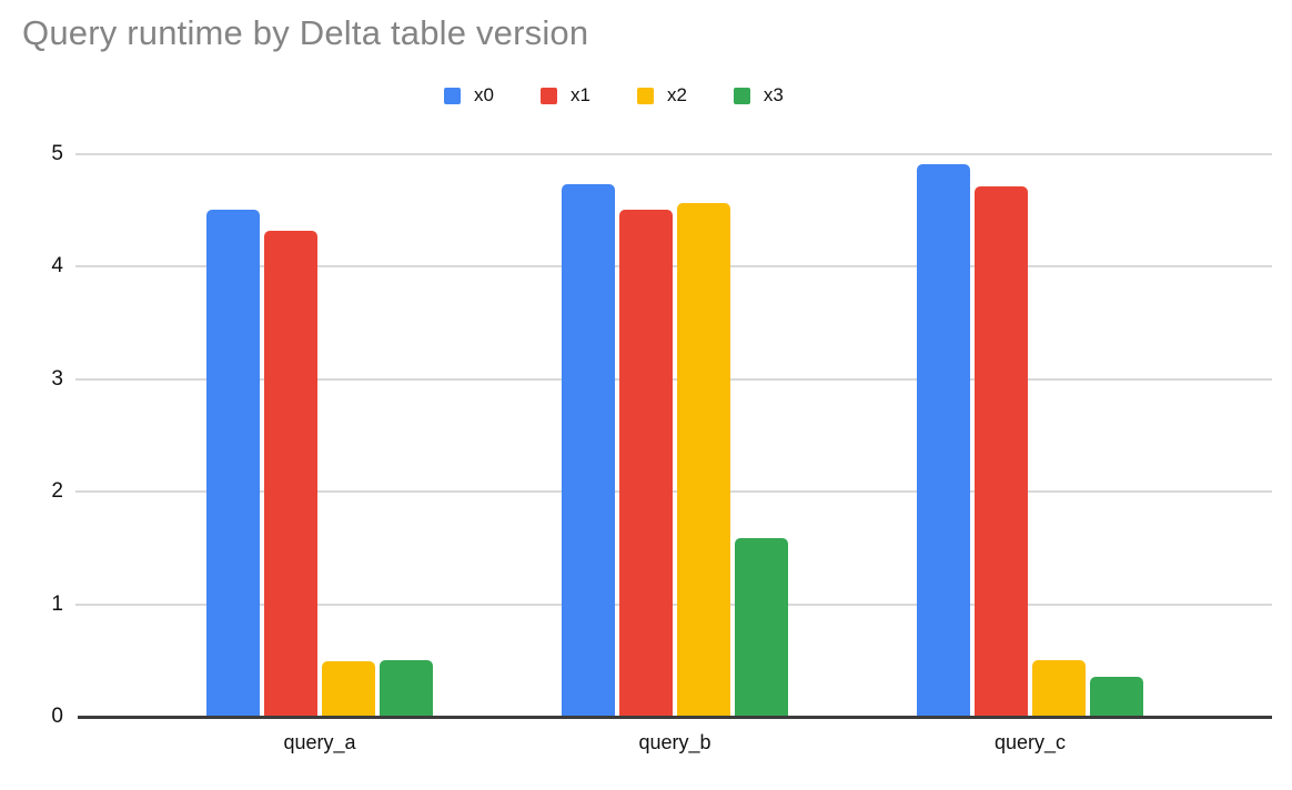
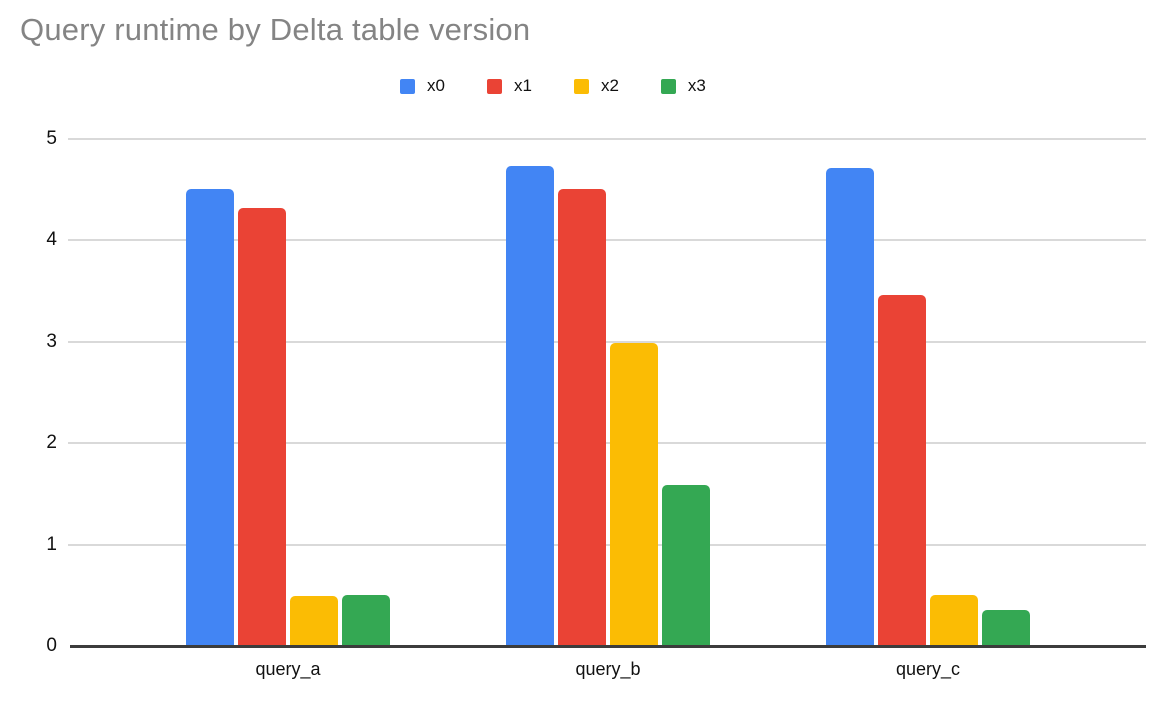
x2/query_b: 4.56 -> 2.98
x0/query_c: 4.90 -> 4.70
x1/query_c: 4.70 -> 3.45
